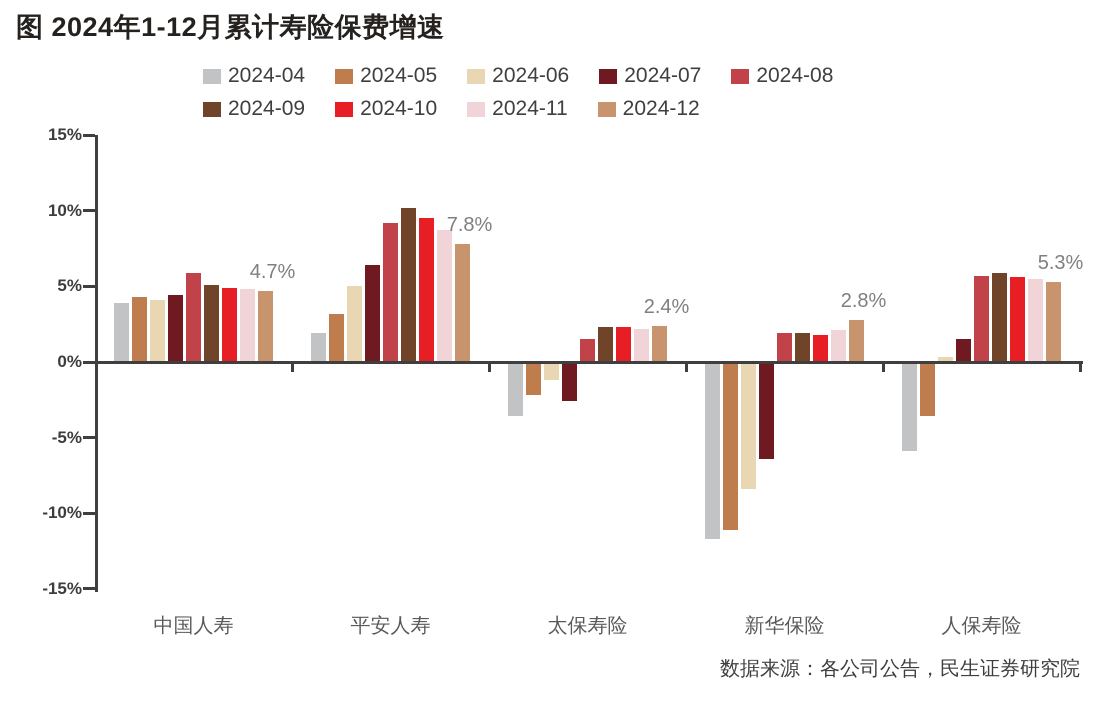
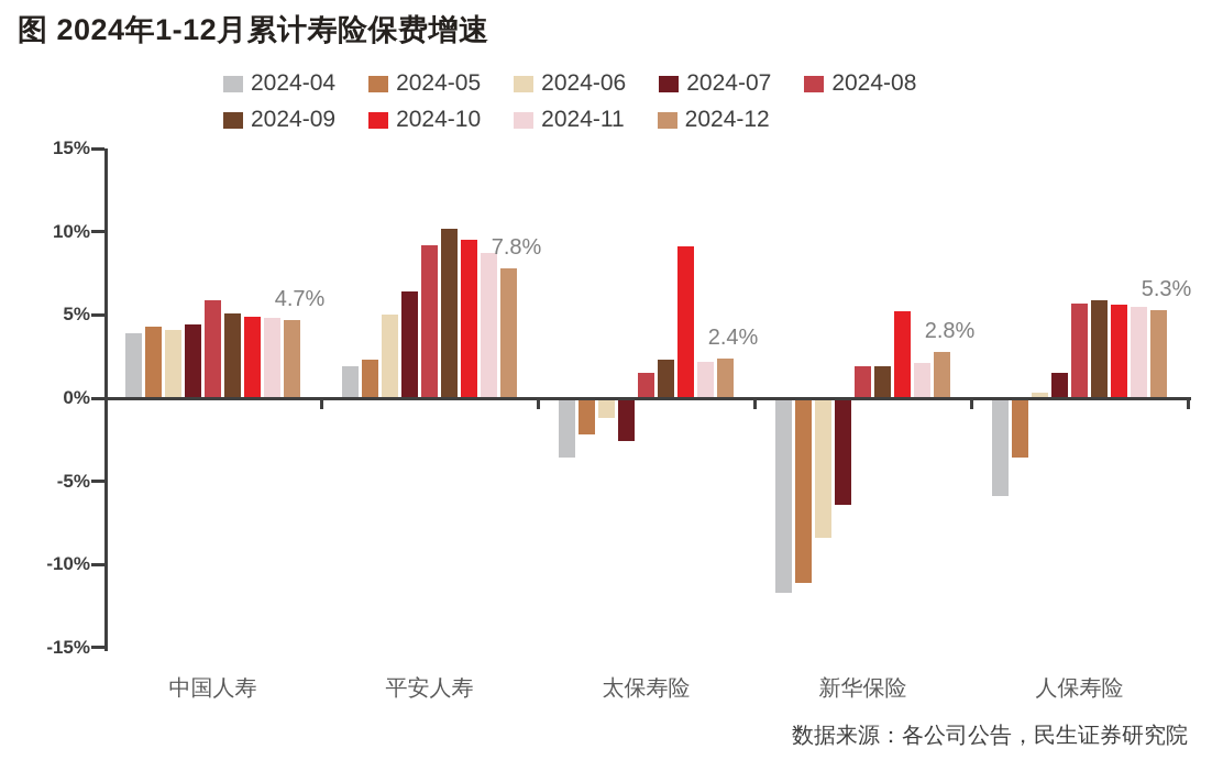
2024-05/平安人寿: 3.2% -> 2.3%
2024-10/太保寿险: 2.3% -> 9.1%
2024-10/新华保险: 1.8% -> 5.2%
